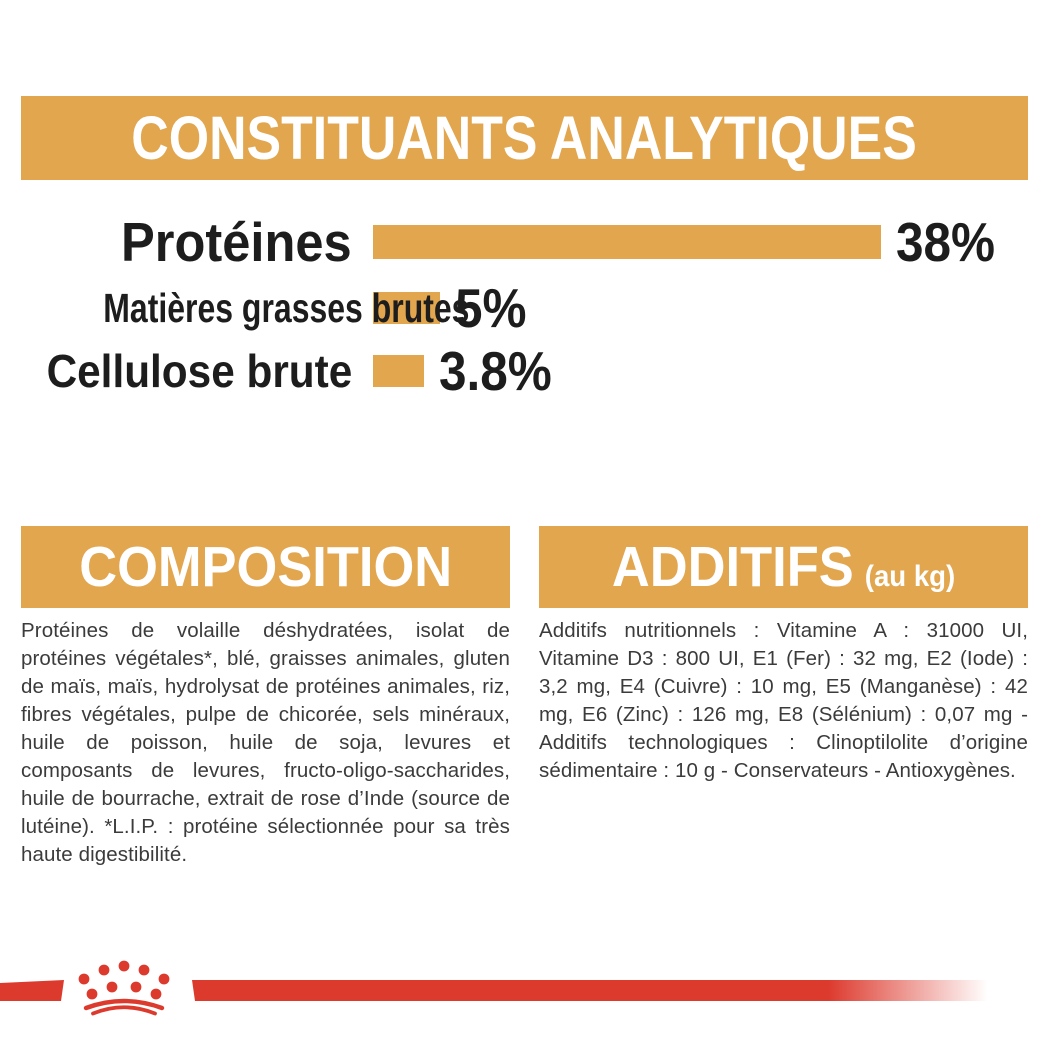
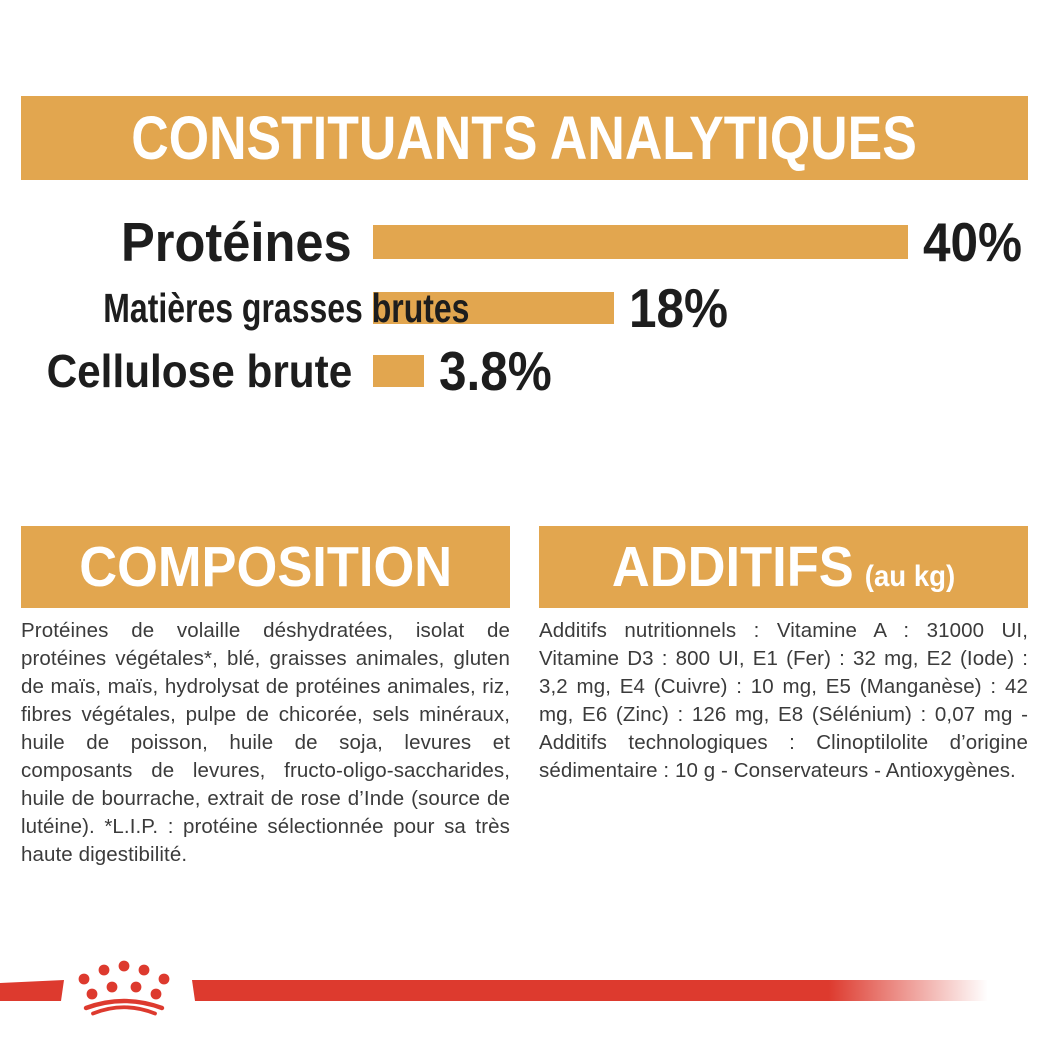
Protéines: 38% -> 40%
Matières grasses brutes: 5% -> 18%
